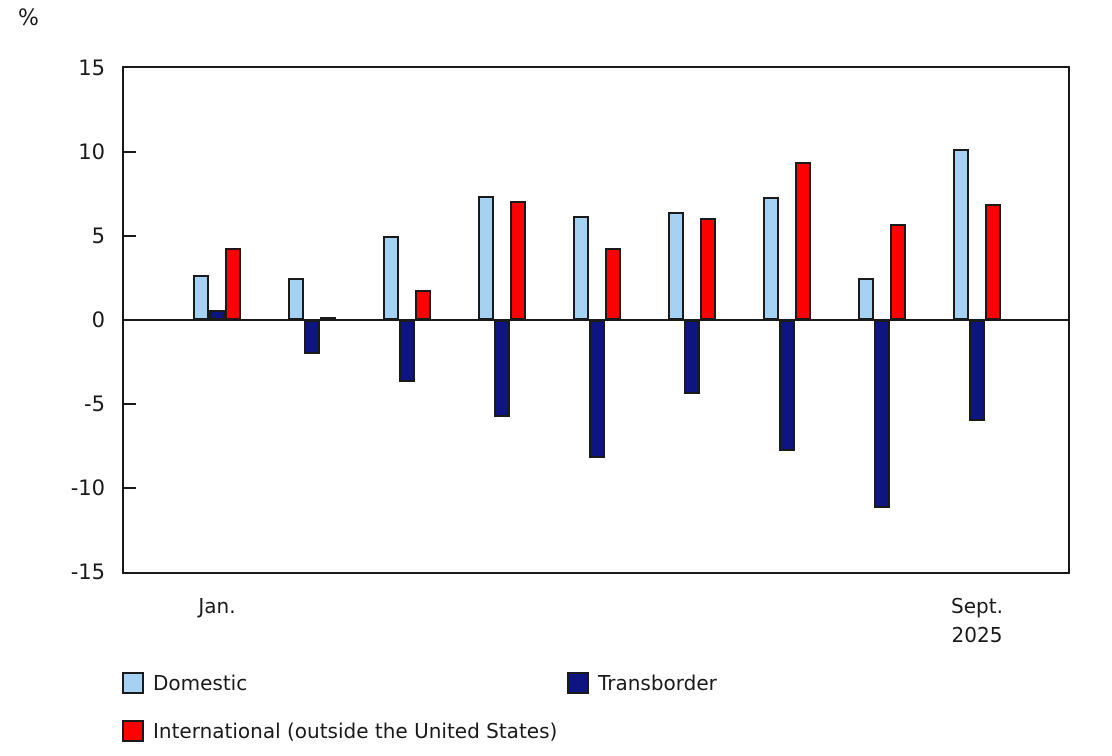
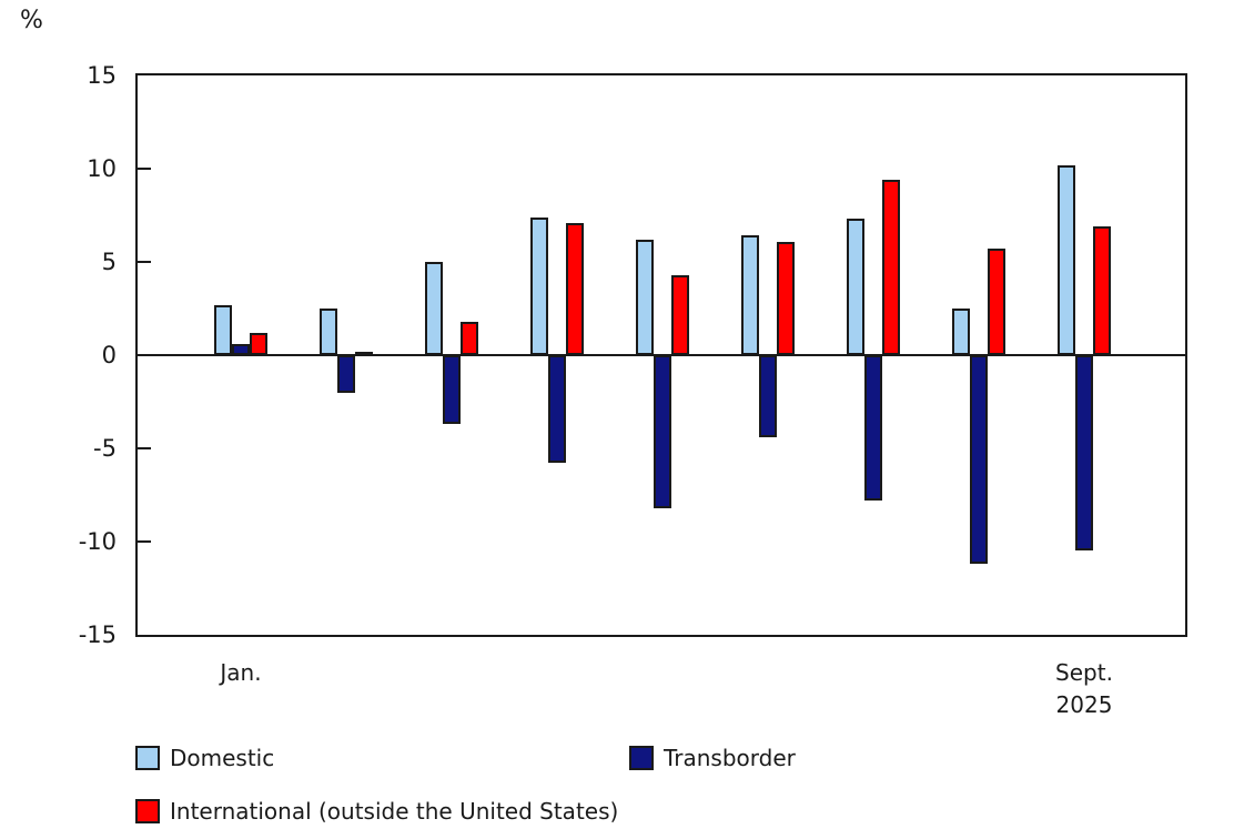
International (outside the United States)/Jan.: 4.3 -> 1.2
Transborder/Sept.: -6.0 -> -10.5
